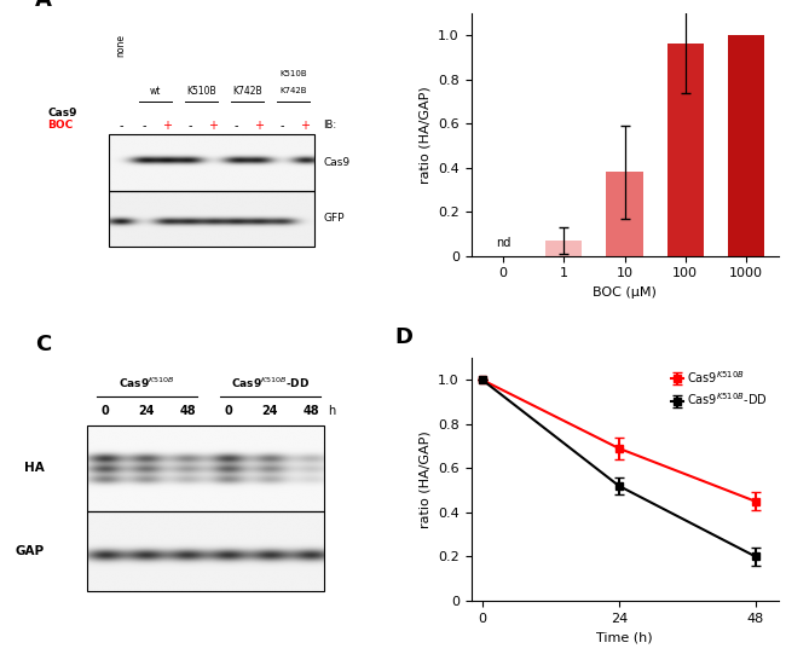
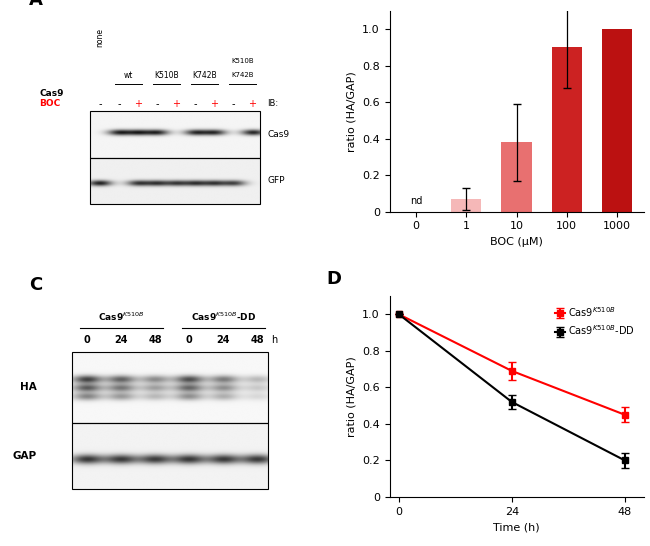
100: 0.96 -> 0.90
